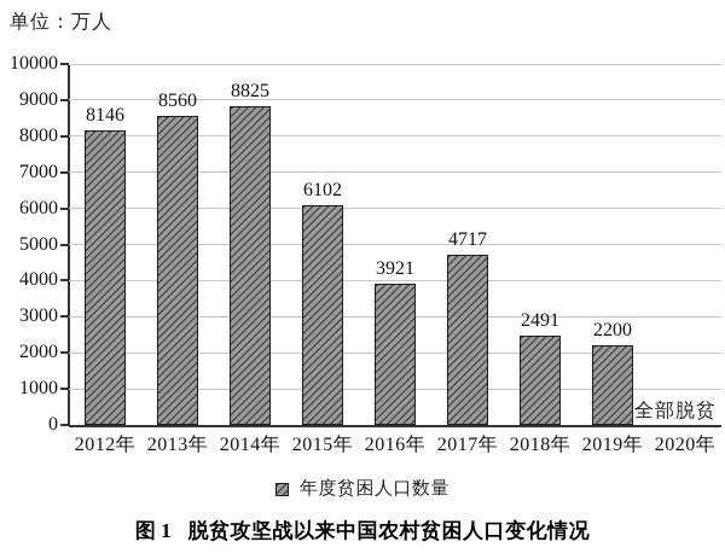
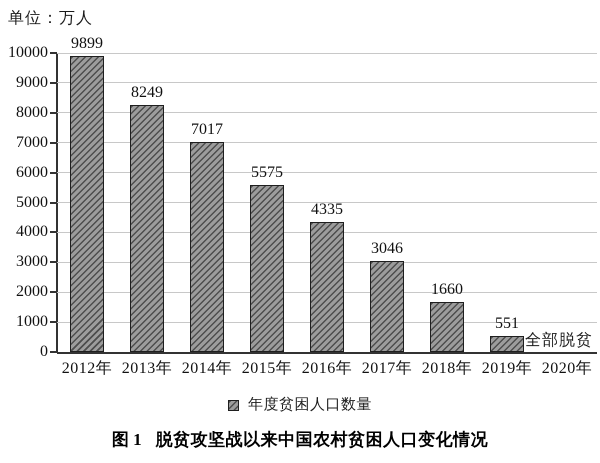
2012年: 8146 -> 9899
2013年: 8560 -> 8249
2014年: 8825 -> 7017
2015年: 6102 -> 5575
2016年: 3921 -> 4335
2017年: 4717 -> 3046
2018年: 2491 -> 1660
2019年: 2200 -> 551
